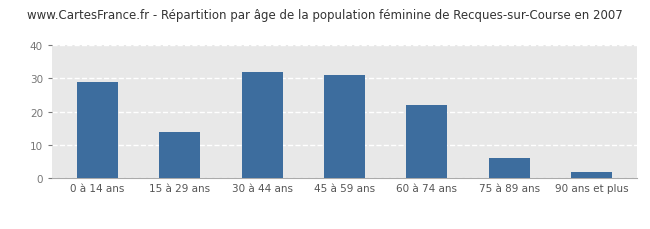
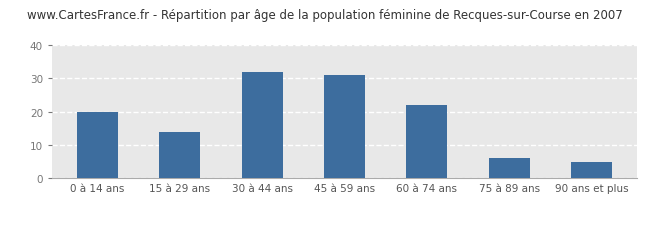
0 à 14 ans: 29 -> 20
90 ans et plus: 2 -> 5
